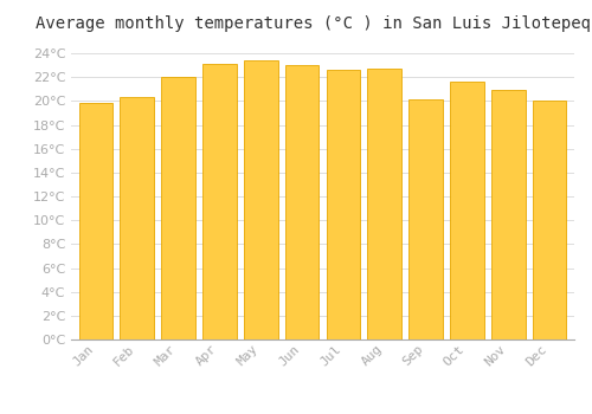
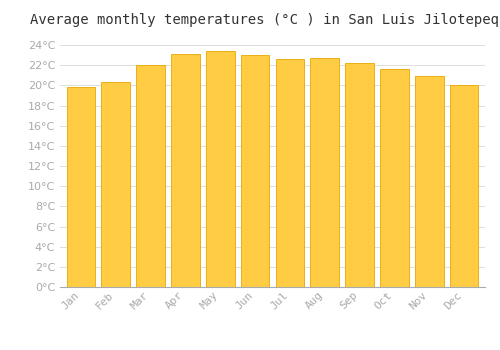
Sep: 20.1°C -> 22.2°C
